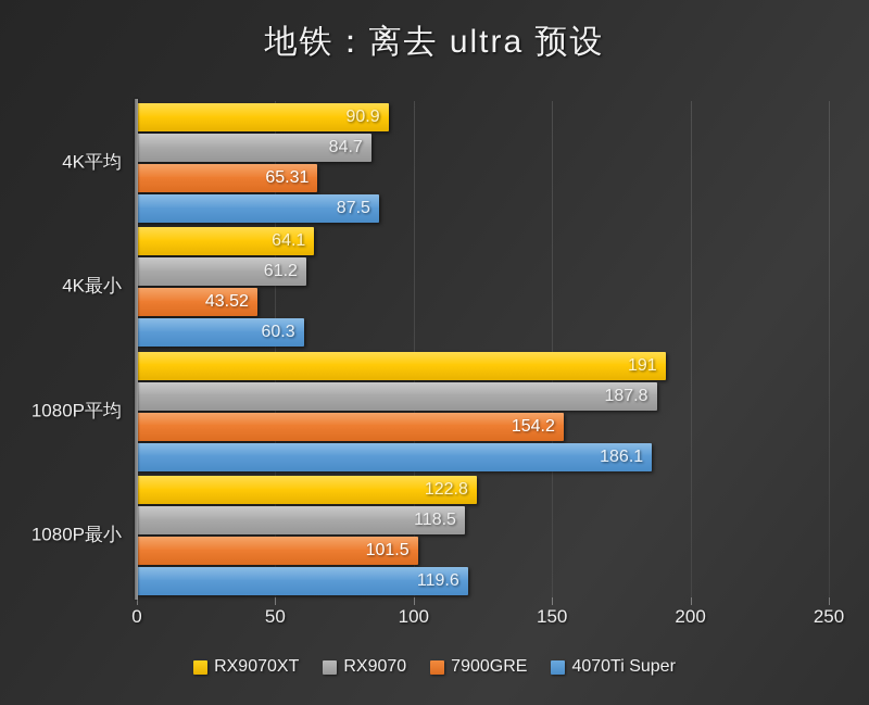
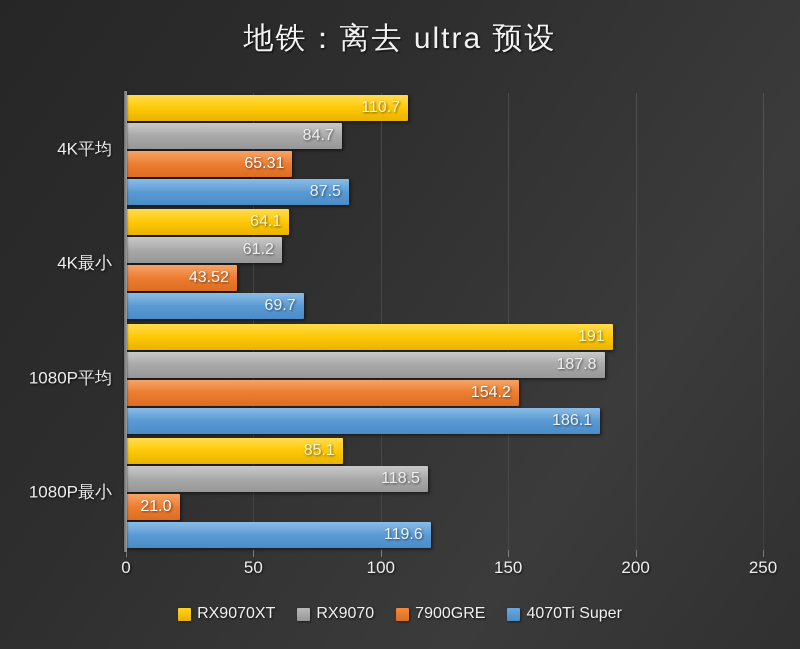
RX9070XT/4K平均: 90.9 -> 110.7
4070Ti Super/4K最小: 60.3 -> 69.7
RX9070XT/1080P最小: 122.8 -> 85.1
7900GRE/1080P最小: 101.5 -> 21.0
